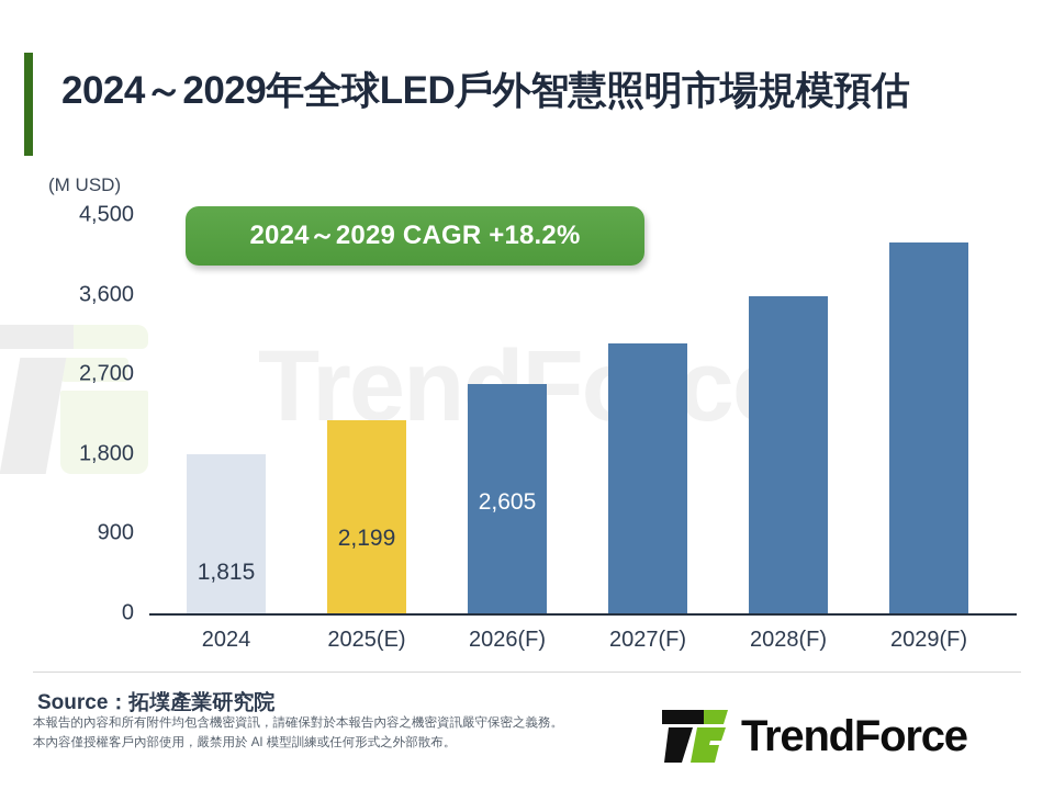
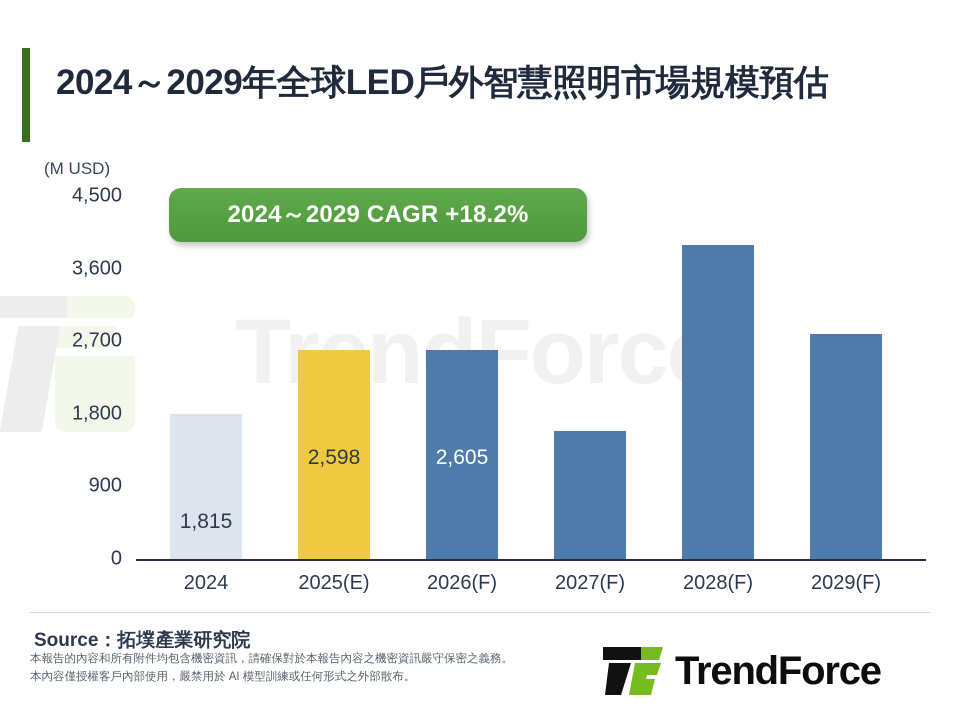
2025(E): 2,199 -> 2,598
2027(F): 3100 -> 1600
2028(F): 3600 -> 3900
2029(F): 4200 -> 2800
